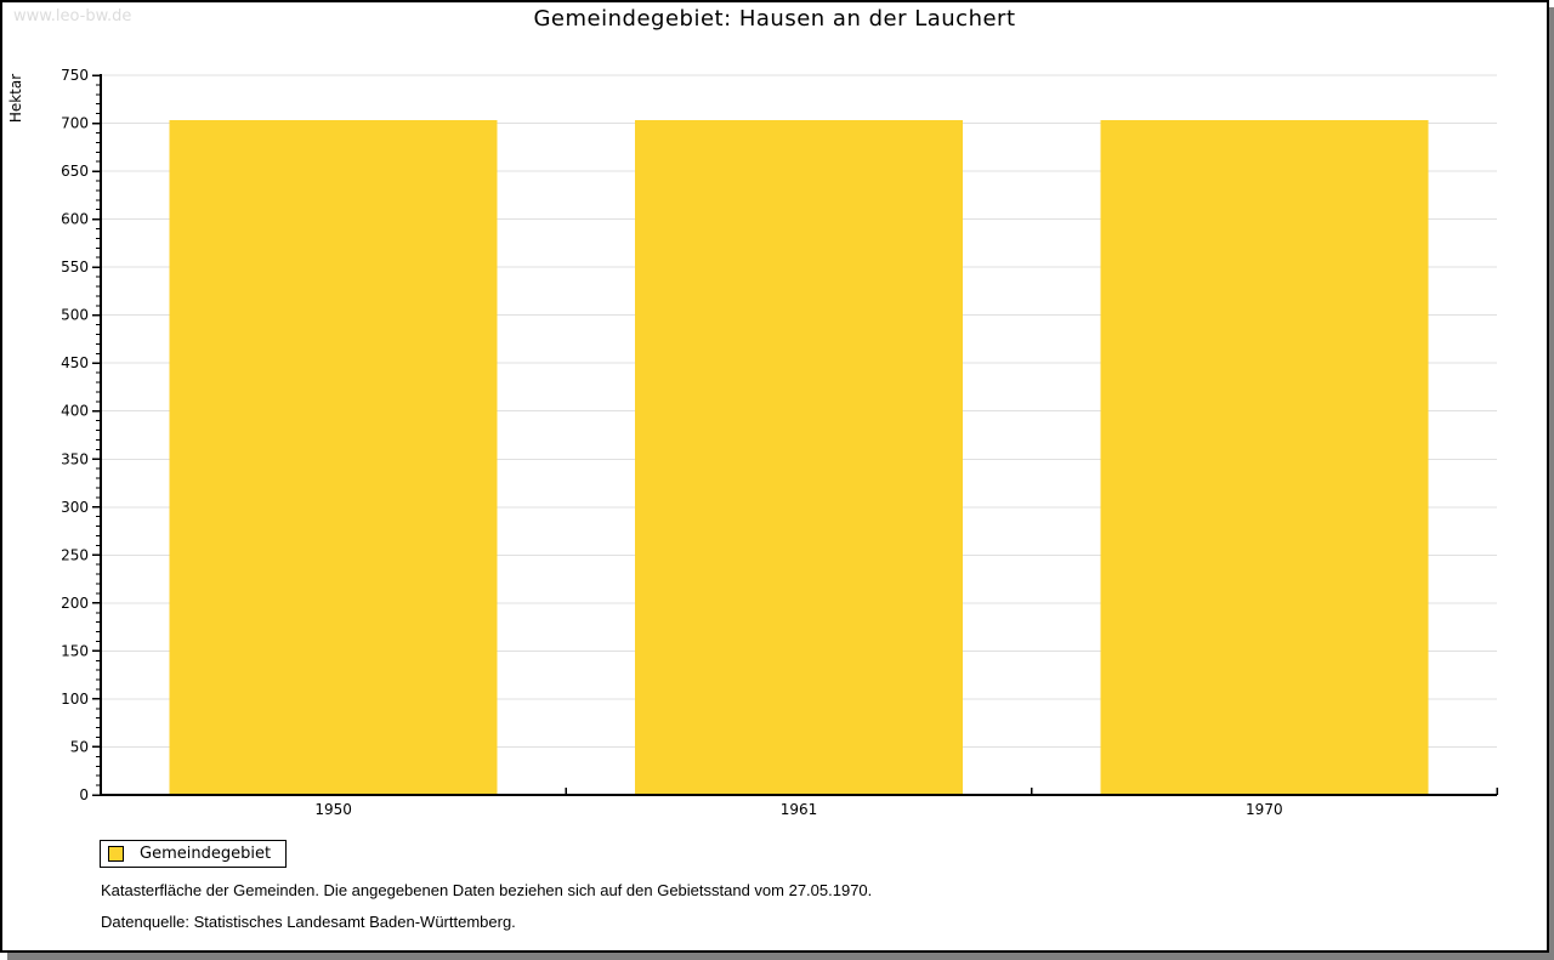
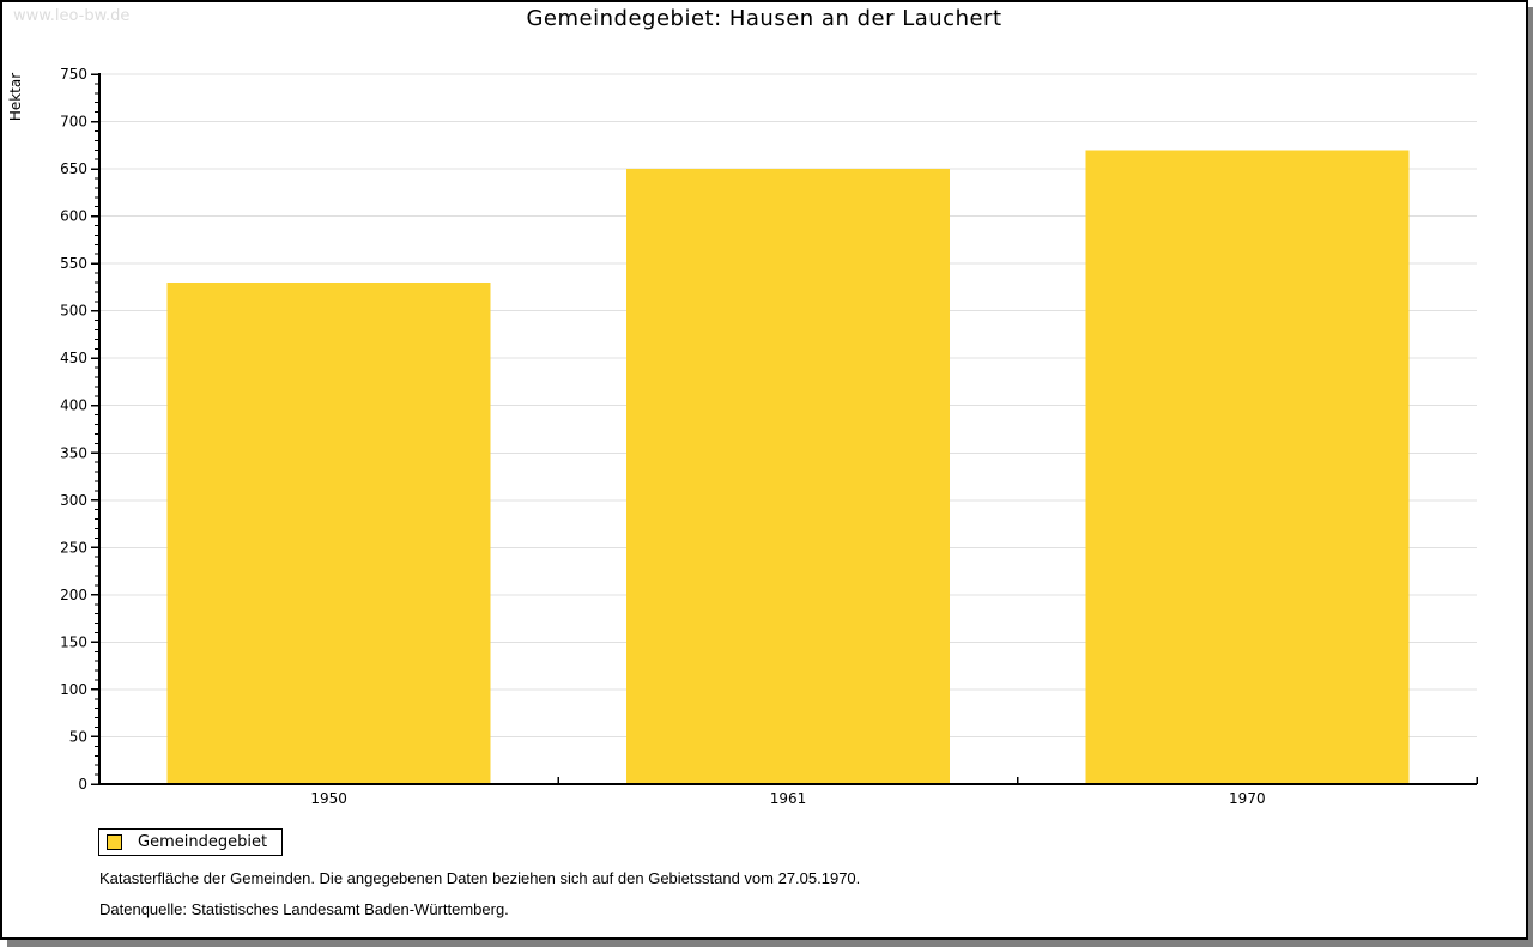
1950: 700 -> 530
1961: 700 -> 650
1970: 700 -> 670
